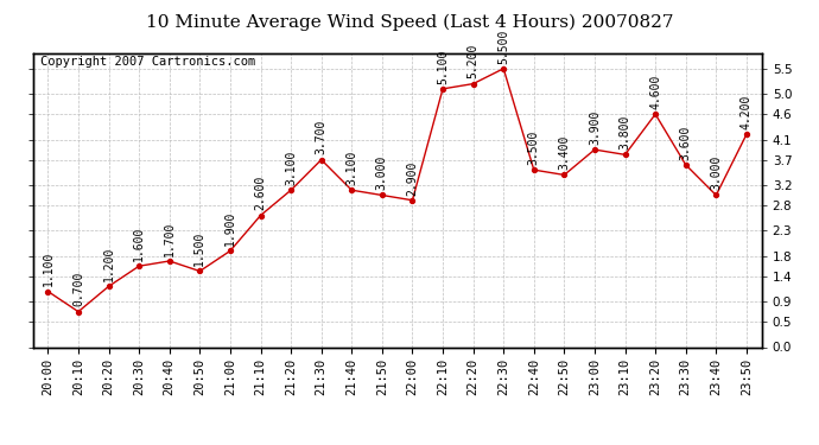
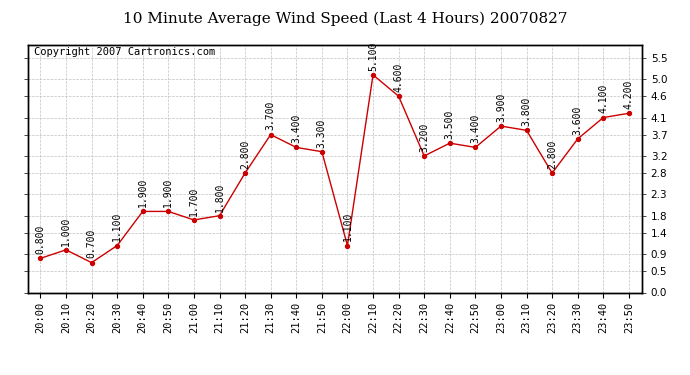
20:00: 1.100 -> 0.800
20:10: 0.700 -> 1.000
20:20: 1.200 -> 0.700
20:30: 1.600 -> 1.100
20:40: 1.700 -> 1.900
20:50: 1.500 -> 1.900
21:00: 1.900 -> 1.700
21:10: 2.600 -> 1.800
21:20: 3.100 -> 2.800
21:40: 3.100 -> 3.400
21:50: 3.000 -> 3.300
22:00: 2.900 -> 1.100
22:20: 5.200 -> 4.600
22:30: 5.500 -> 3.200
23:20: 4.600 -> 2.800
23:40: 3.000 -> 4.100
